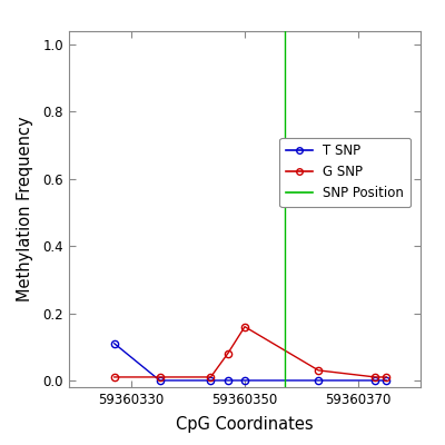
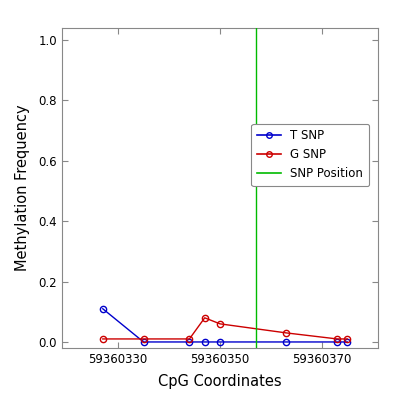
G SNP/59360350: 0.16 -> 0.06
